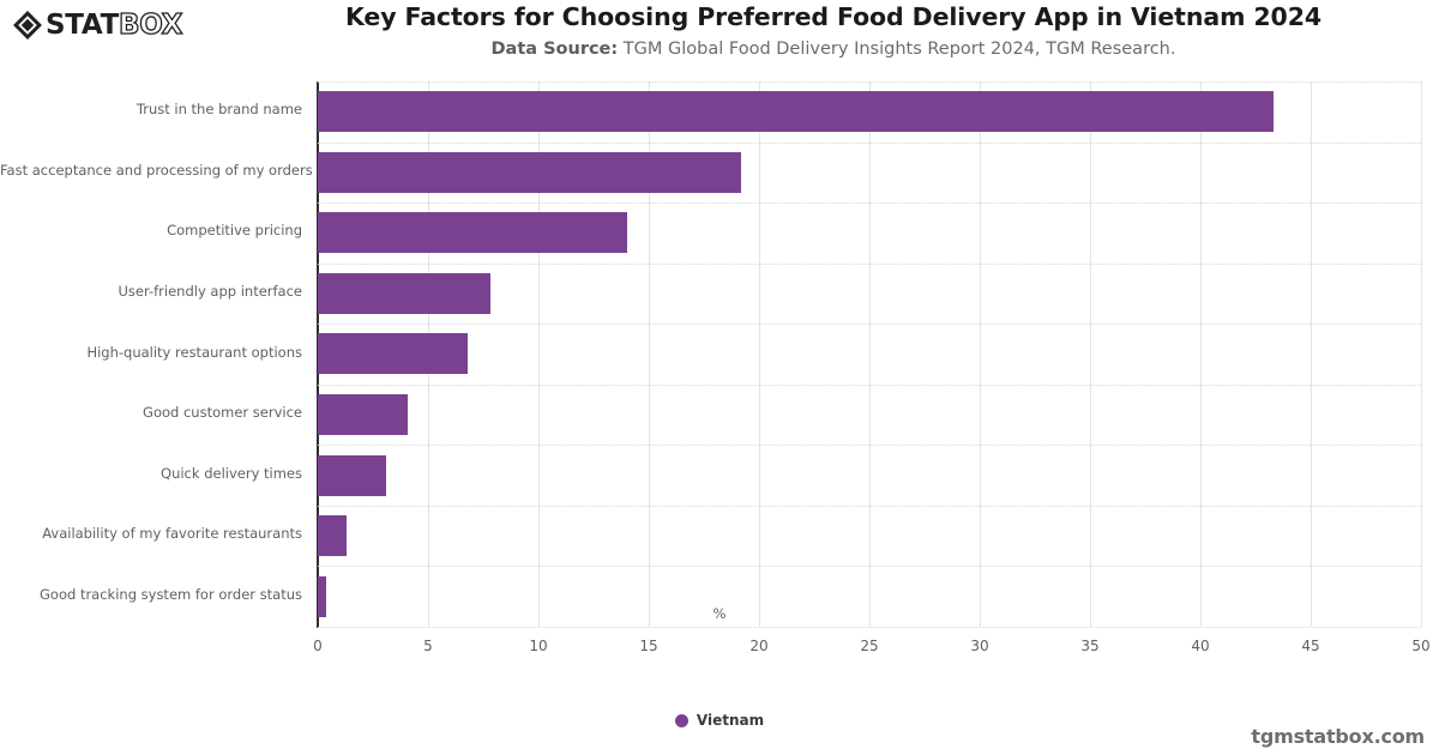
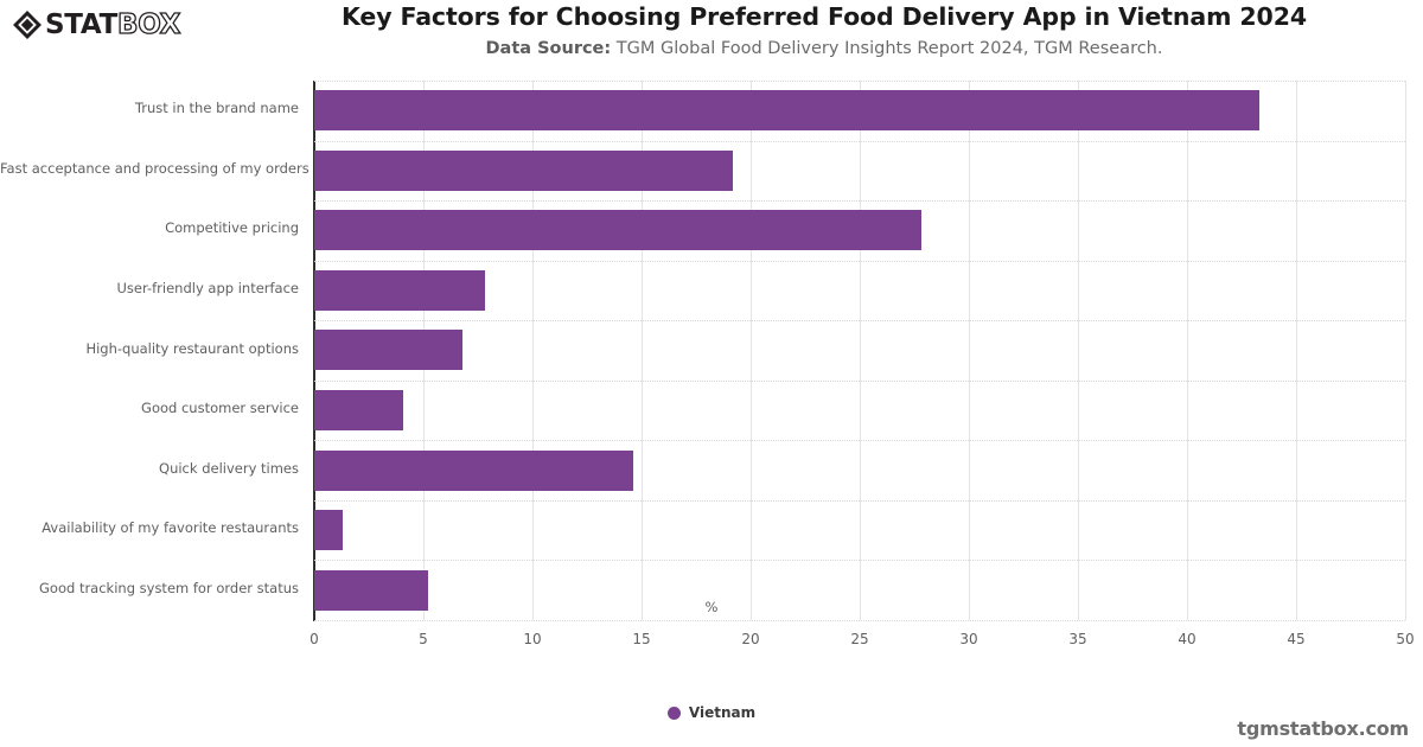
Competitive pricing: 14.0 -> 27.8
Quick delivery times: 3.1 -> 14.6
Good tracking system for order status: 0.4 -> 5.2
